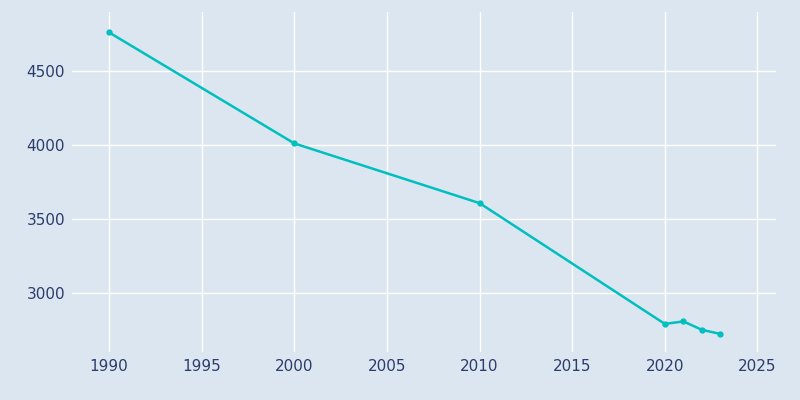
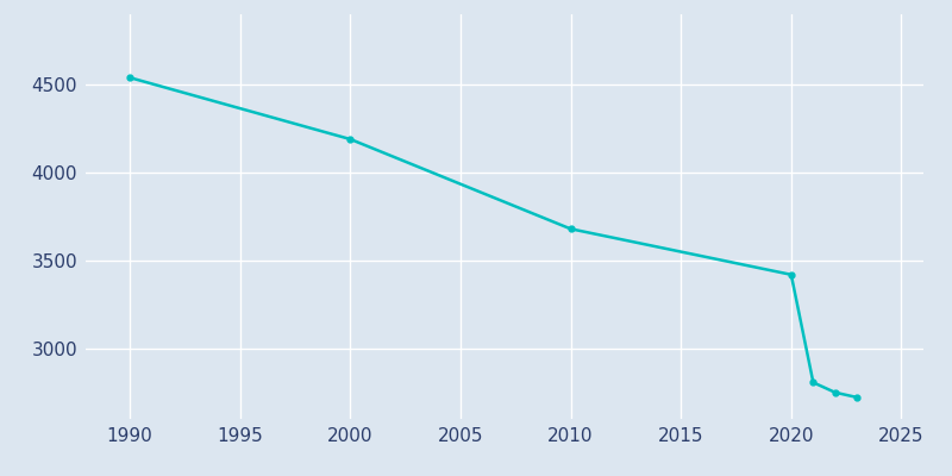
1990: 4760 -> 4540
2000: 4010 -> 4190
2010: 3610 -> 3680
2020: 2790 -> 3420
